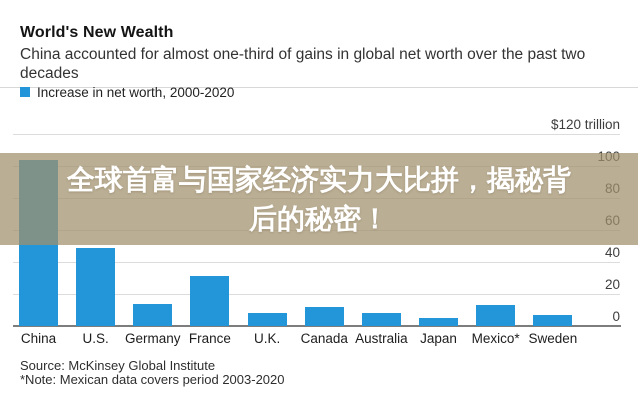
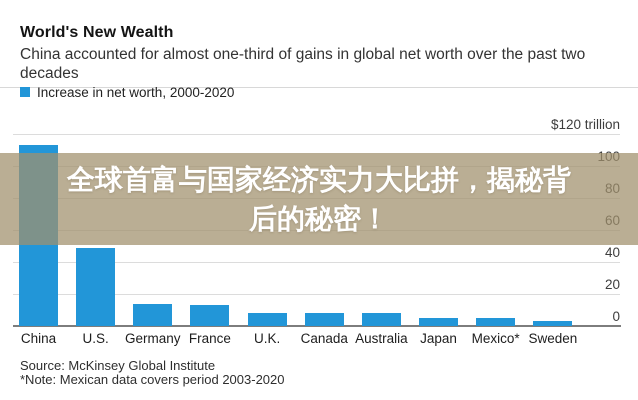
China: 104 -> 113
France: 31 -> 13
Canada: 12 -> 8
Mexico*: 13 -> 5
Sweden: 7 -> 3
